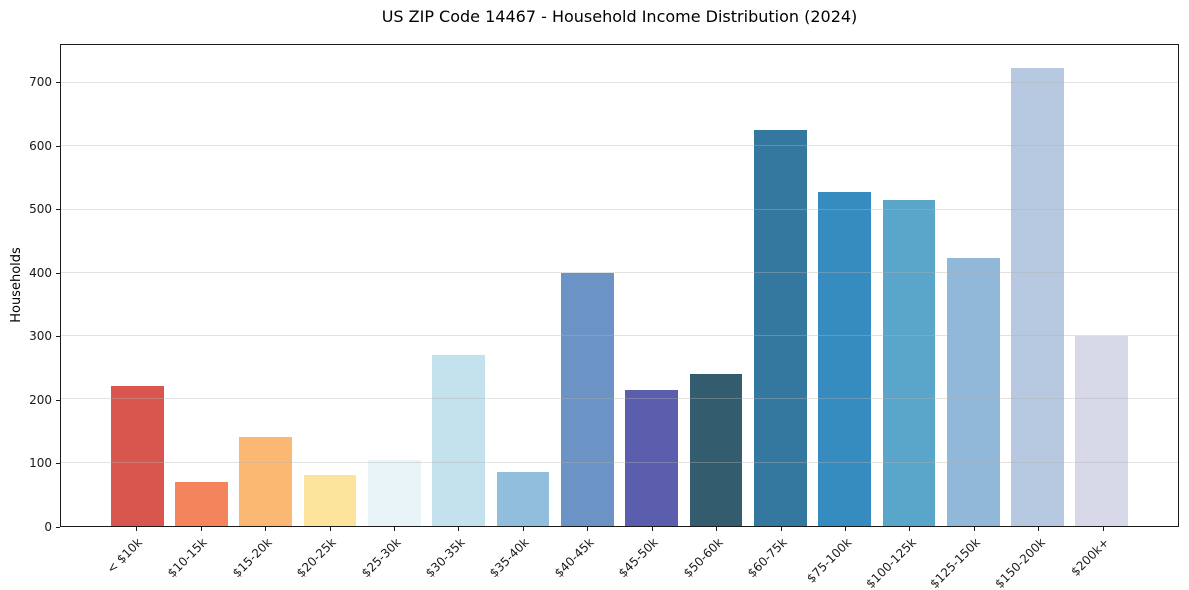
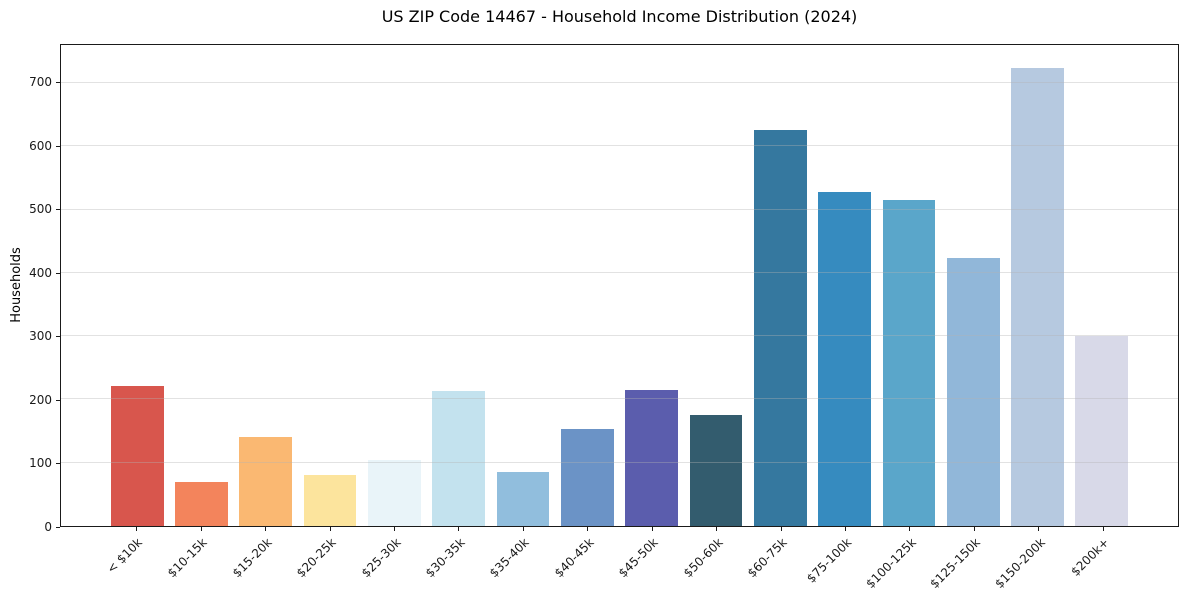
$30-35k: 270 -> 210
$40-45k: 400 -> 150
$50-60k: 240 -> 180
